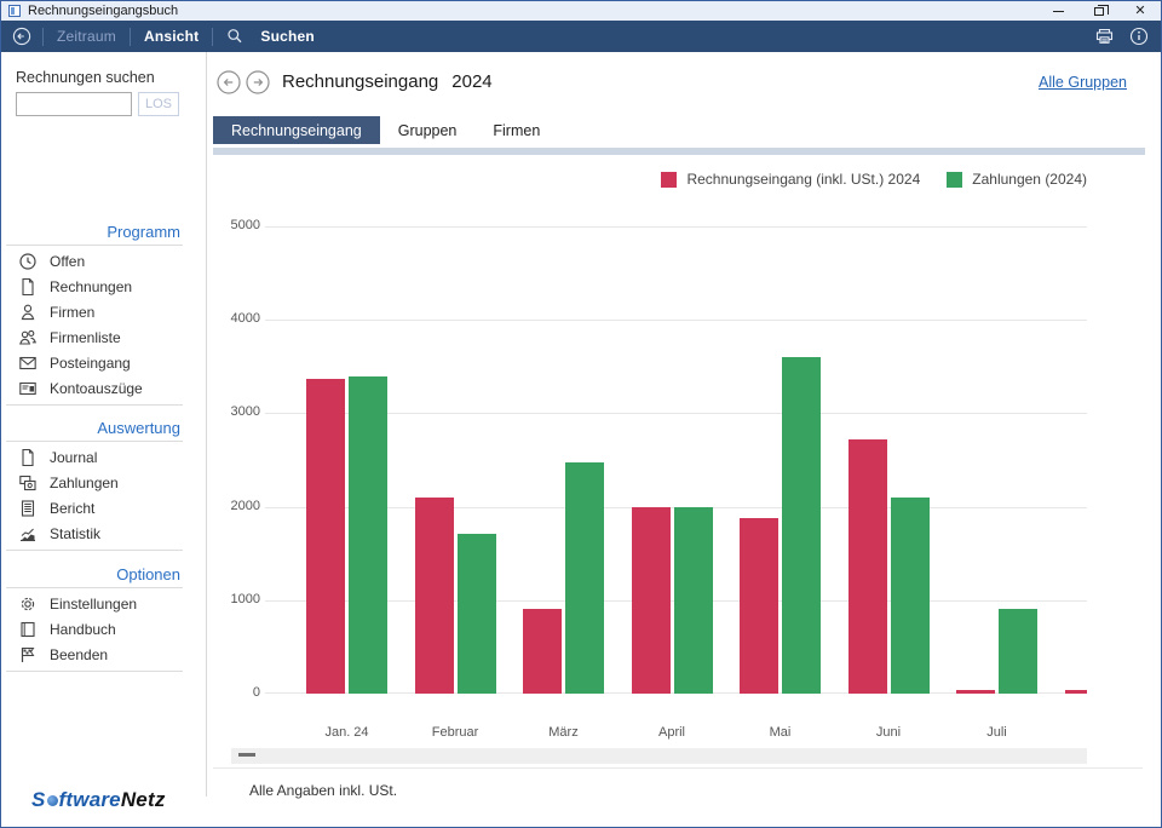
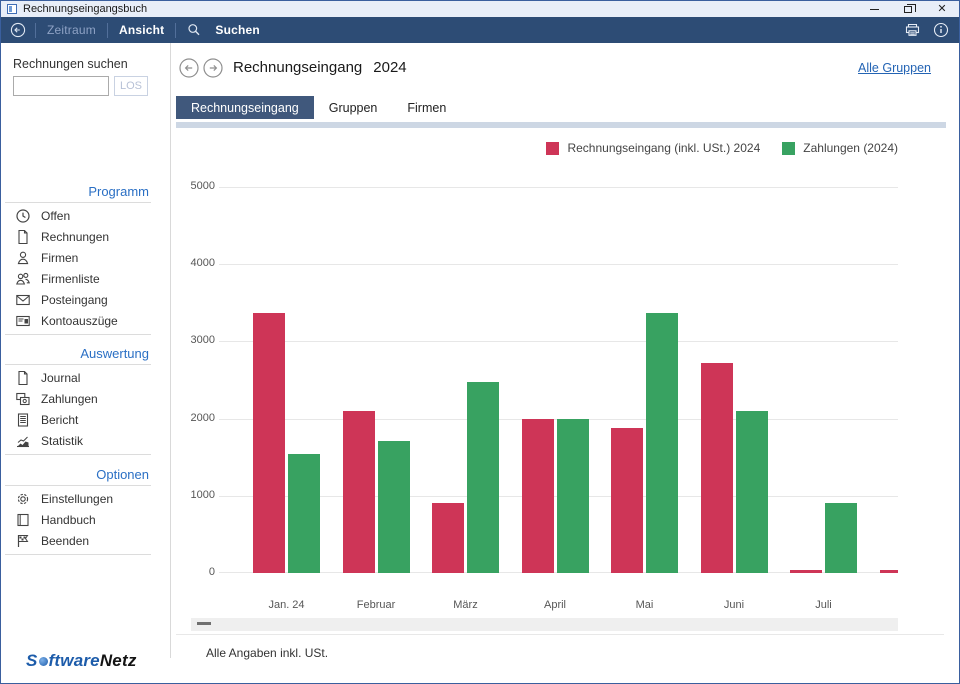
Zahlungen (2024)/Jan. 24: 3400 -> 1500
Zahlungen (2024)/Mai: 3600 -> 3400
